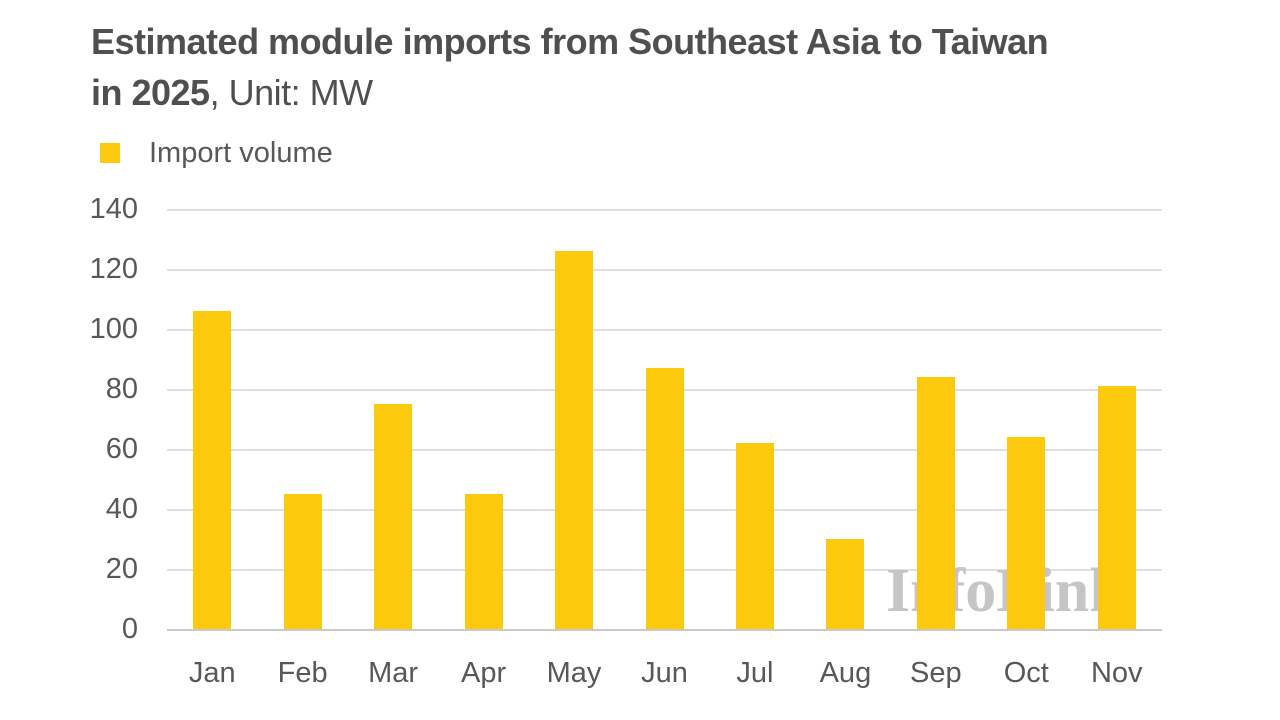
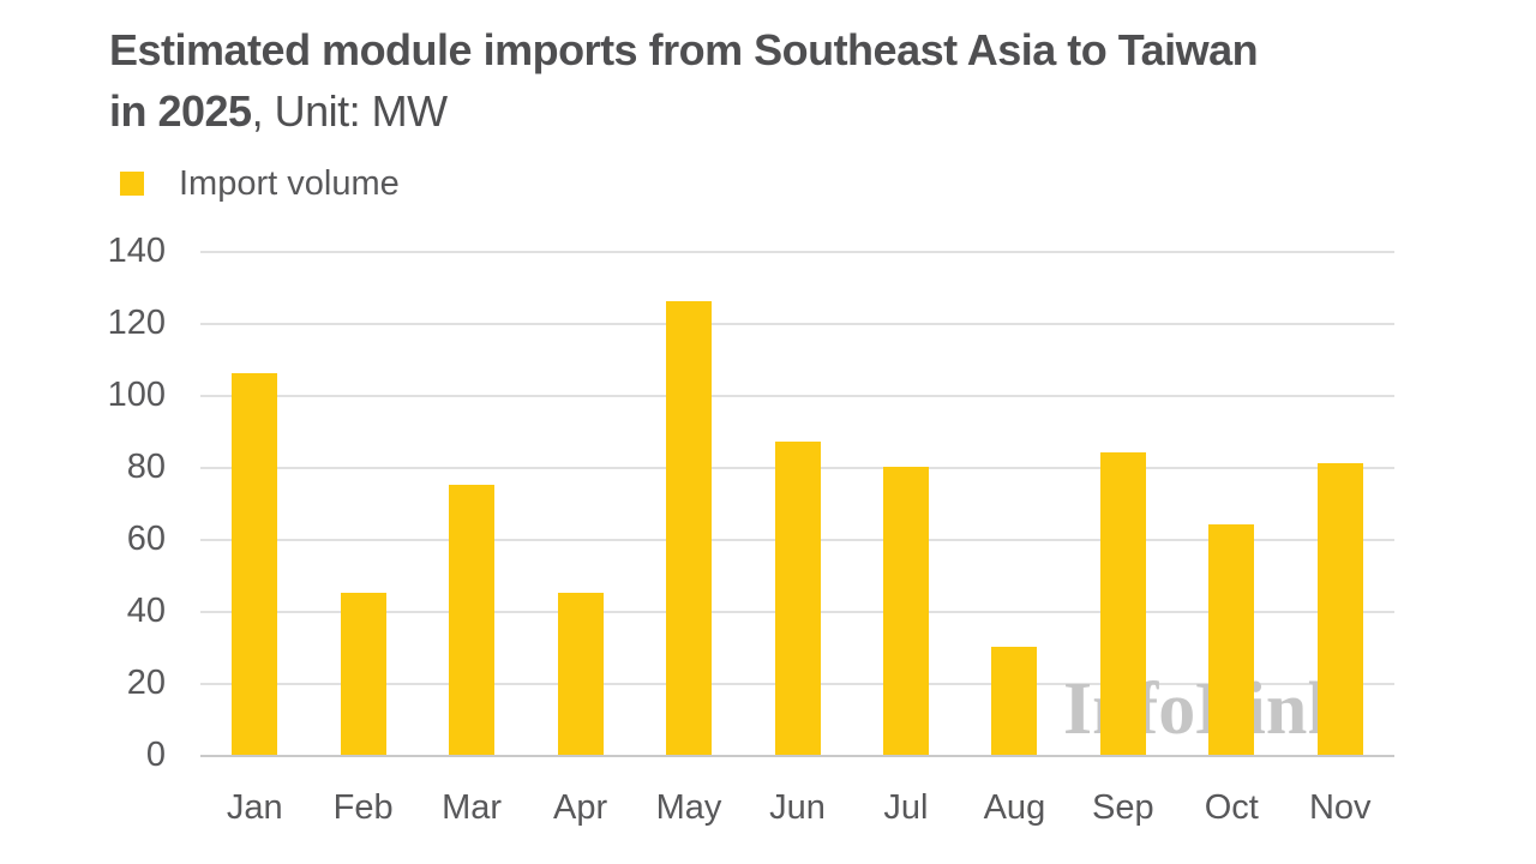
Jul: 62 -> 80
